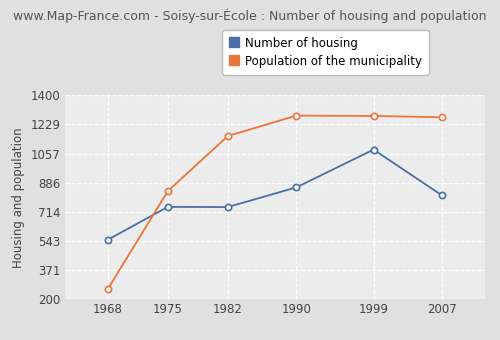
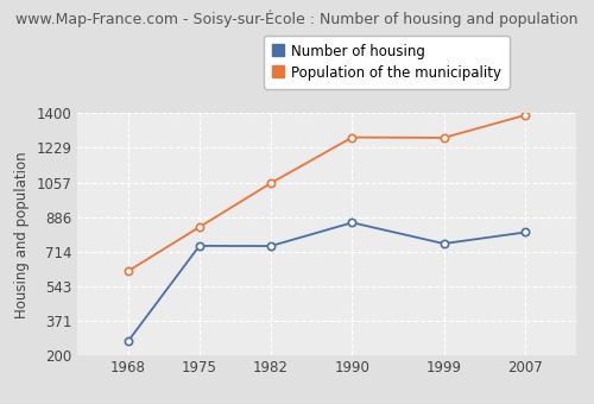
Number of housing/1968: 550 -> 270
Population of the municipality/1968: 260 -> 620
Population of the municipality/1982: 1160 -> 1050
Number of housing/1999: 1080 -> 750
Population of the municipality/2007: 1270 -> 1390
